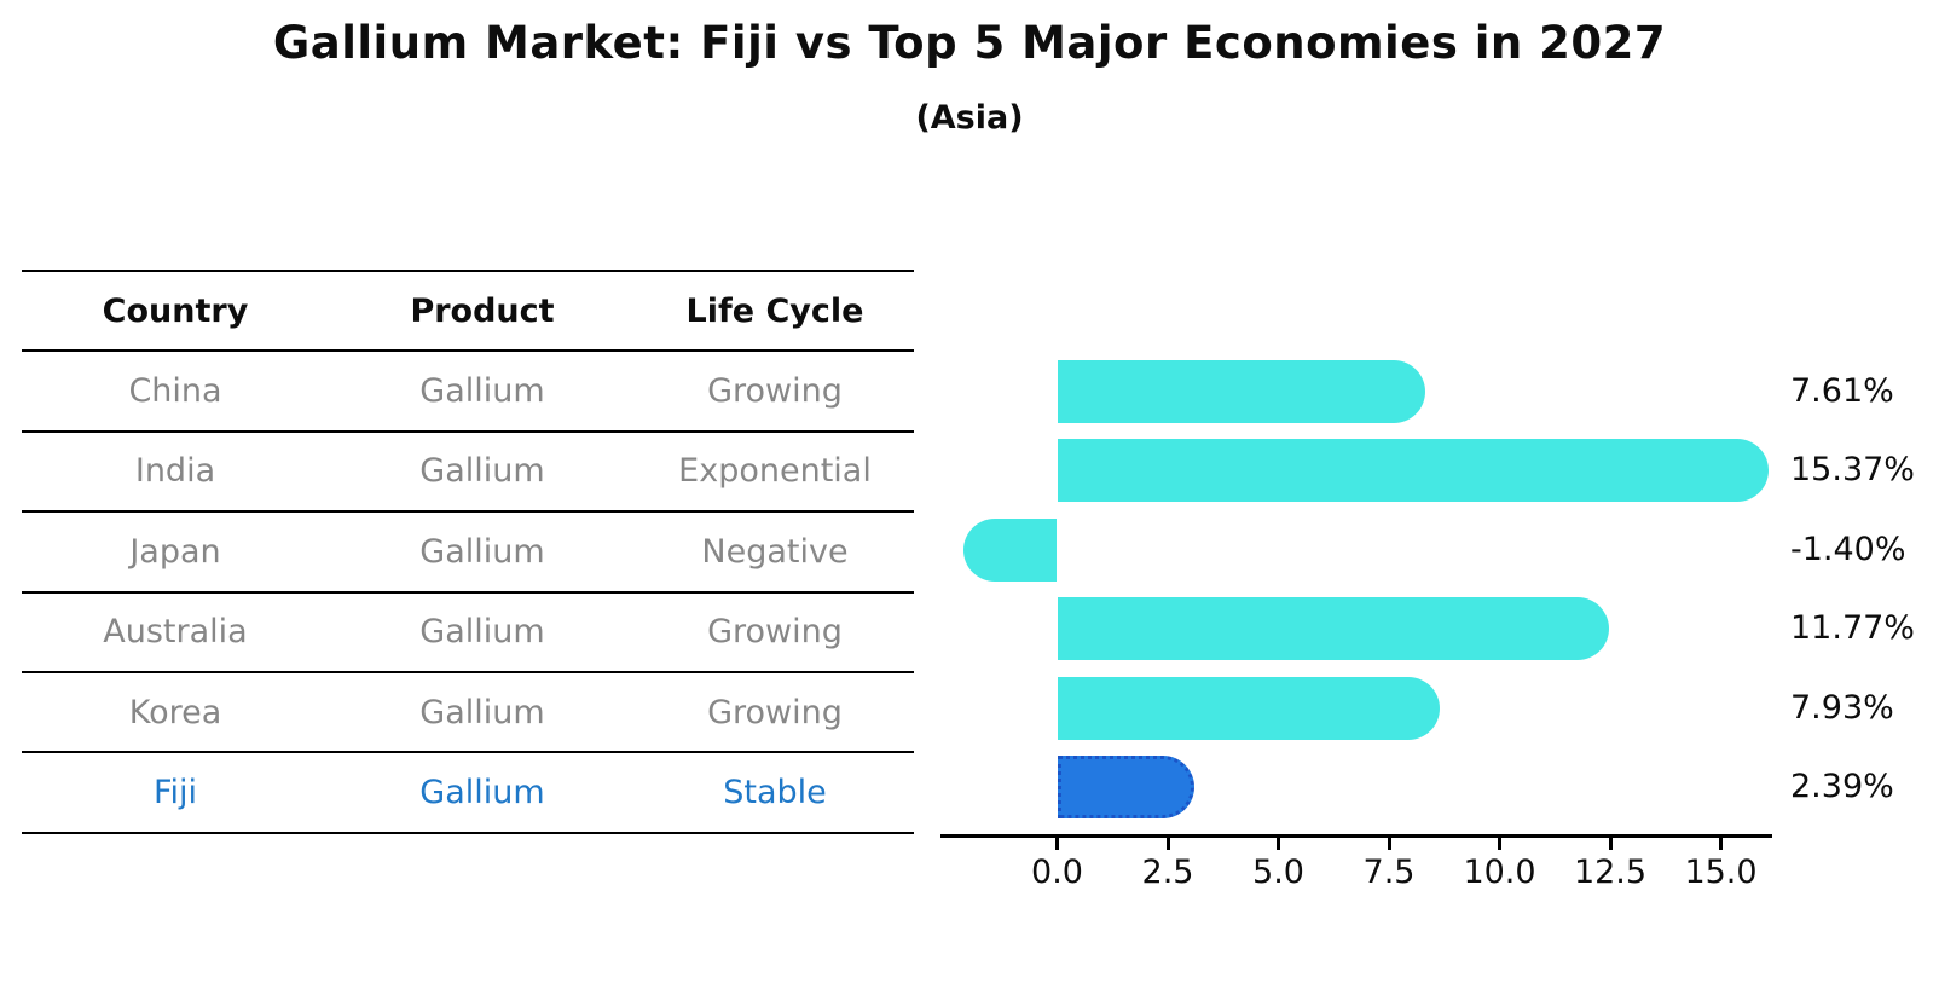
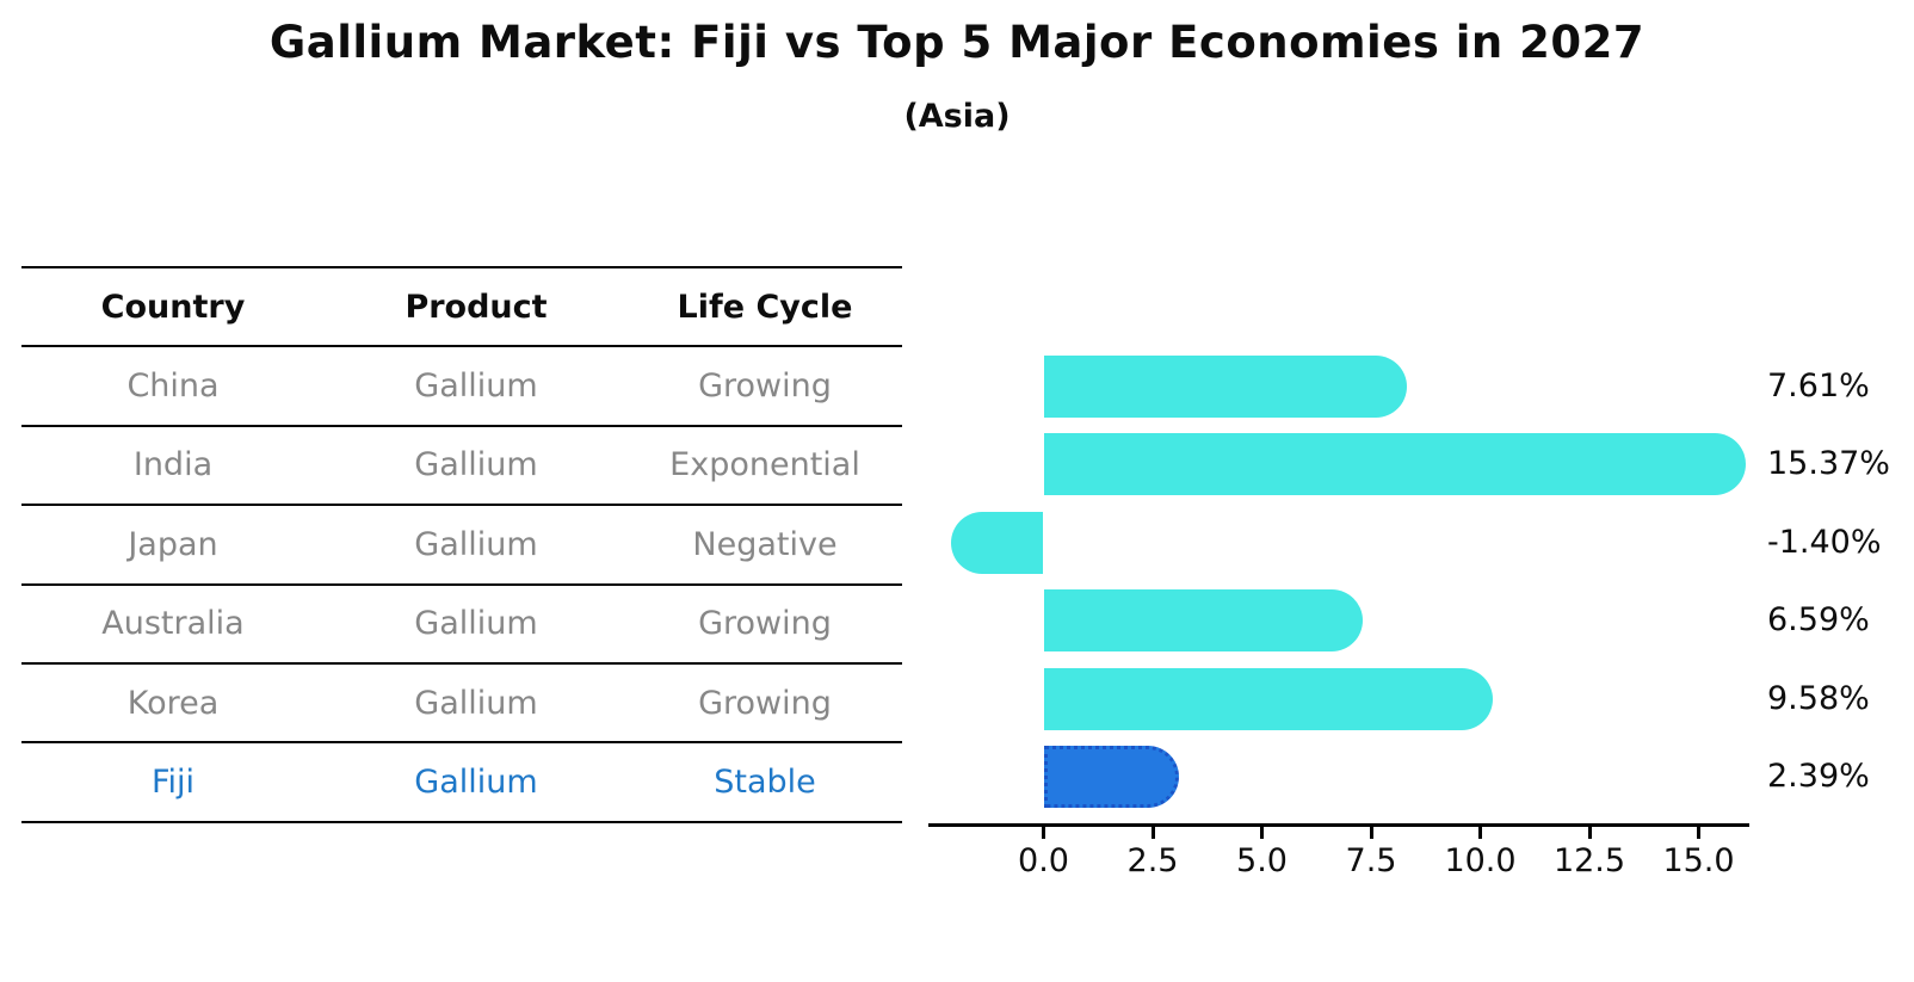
Australia: 11.77% -> 6.59%
Korea: 7.93% -> 9.58%
